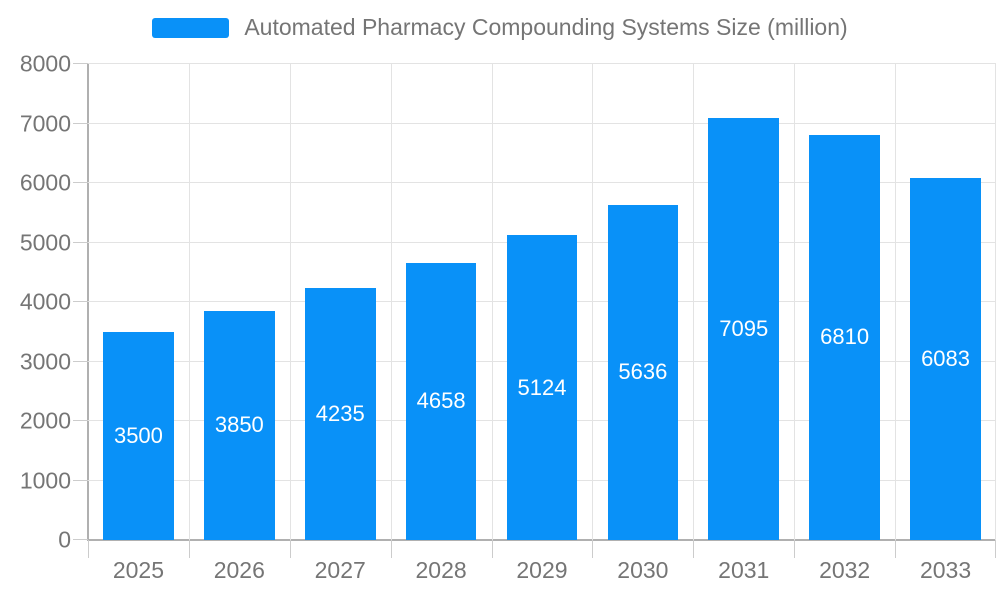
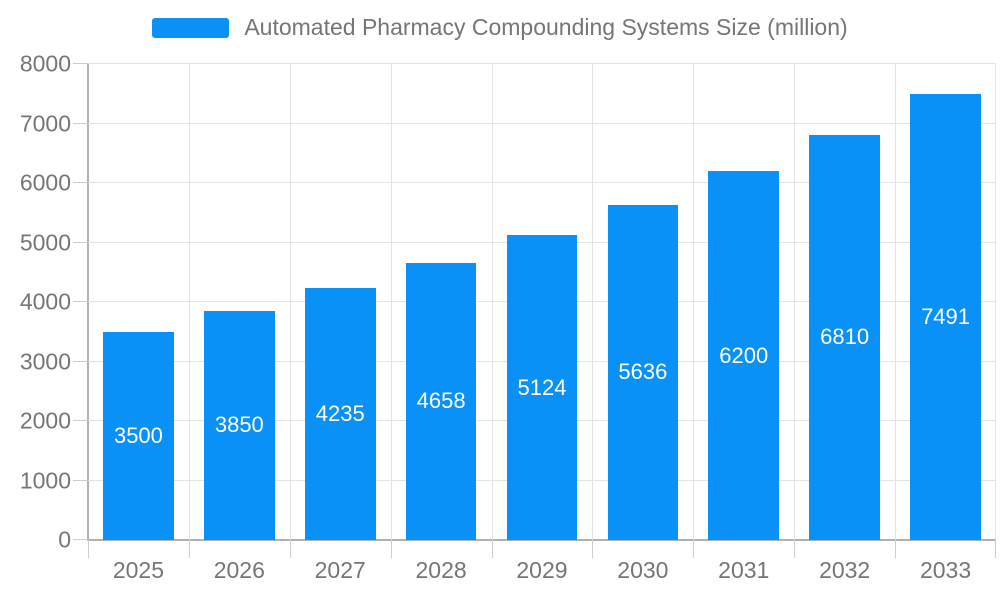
2031: 7095 -> 6200
2033: 6083 -> 7491
